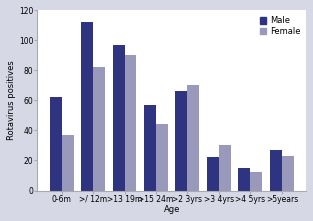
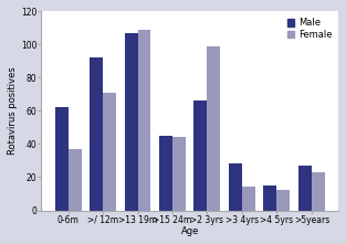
Male/>/ 12m: 112 -> 92
Female/>/ 12m: 82 -> 71
Male/>13 19m: 97 -> 107
Female/>13 19m: 90 -> 109
Male/>15 24m: 57 -> 45
Female/>2 3yrs: 70 -> 99
Male/>3 4yrs: 22 -> 28
Female/>3 4yrs: 30 -> 14
